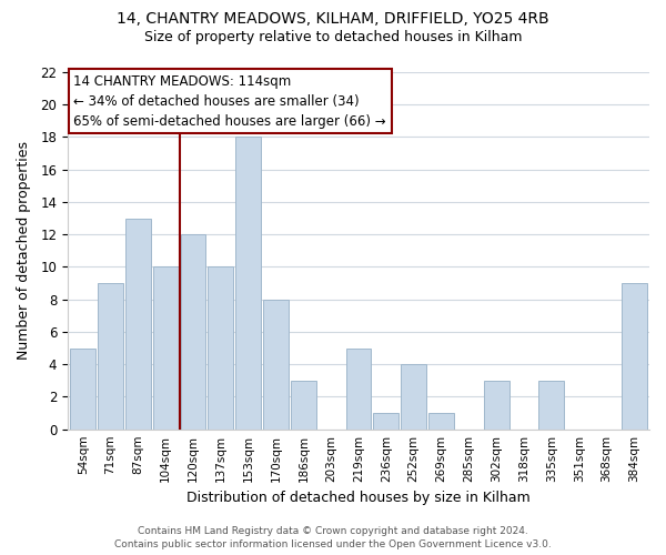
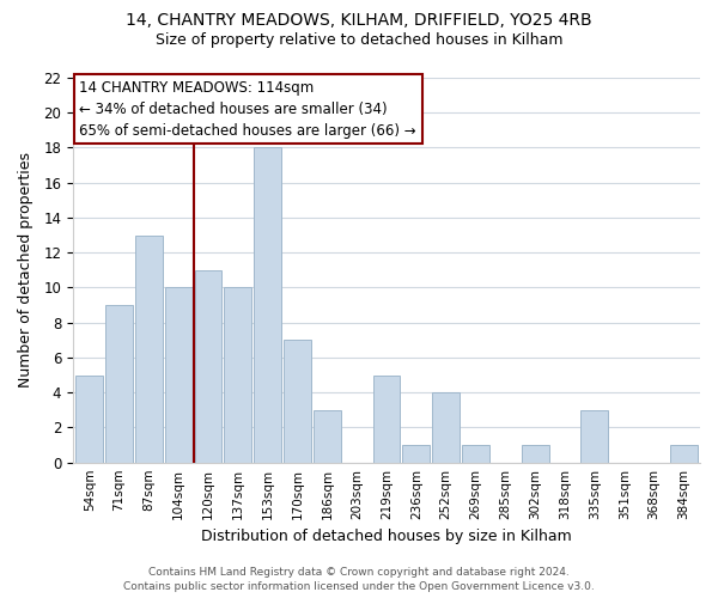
120sqm: 12 -> 11
170sqm: 8 -> 7
302sqm: 3 -> 1
384sqm: 9 -> 1
